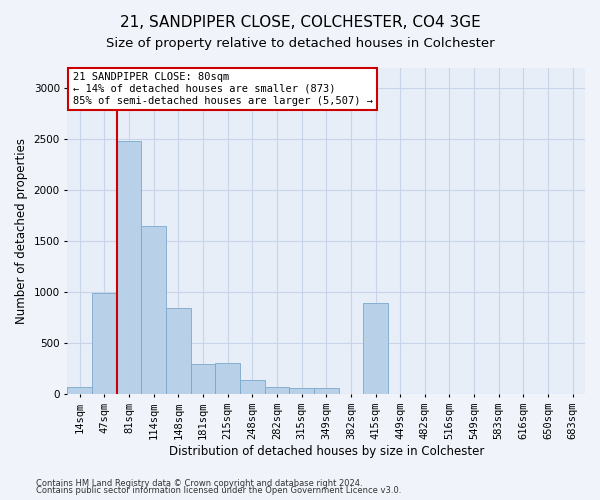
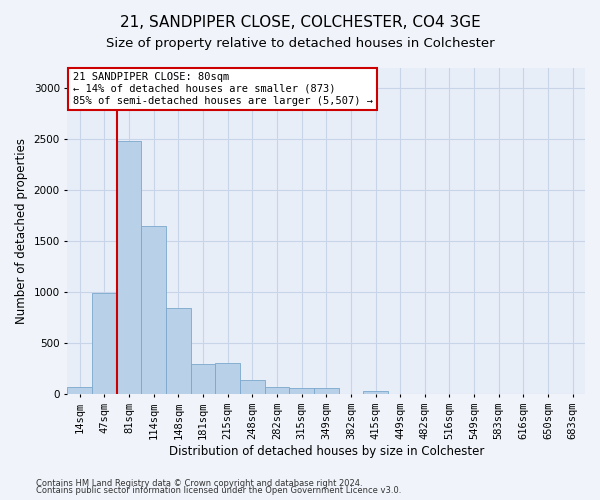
415sqm: 890 -> 30
